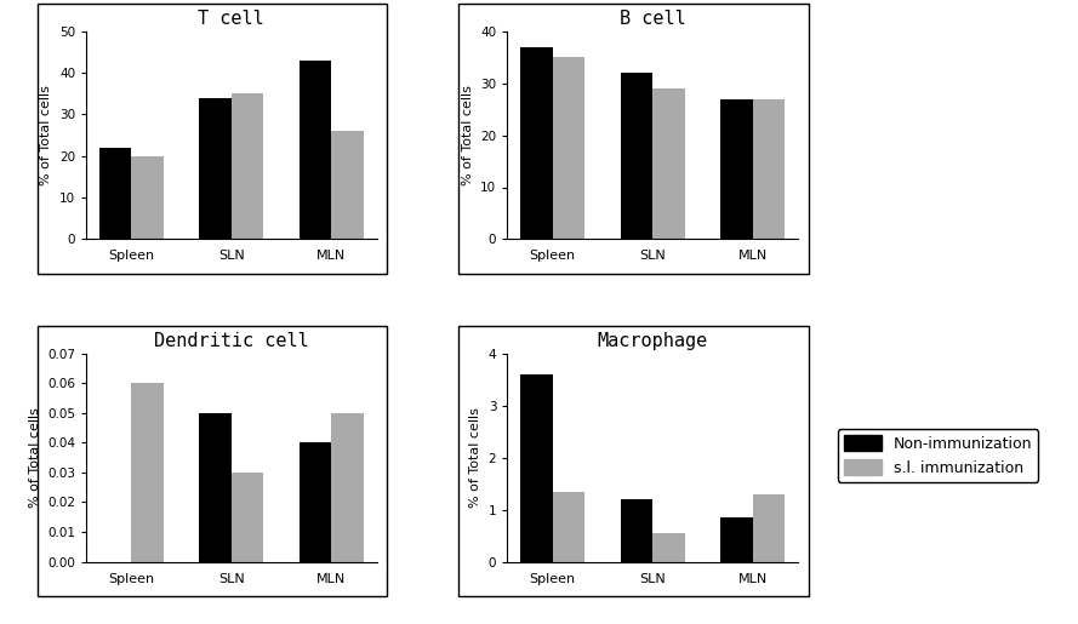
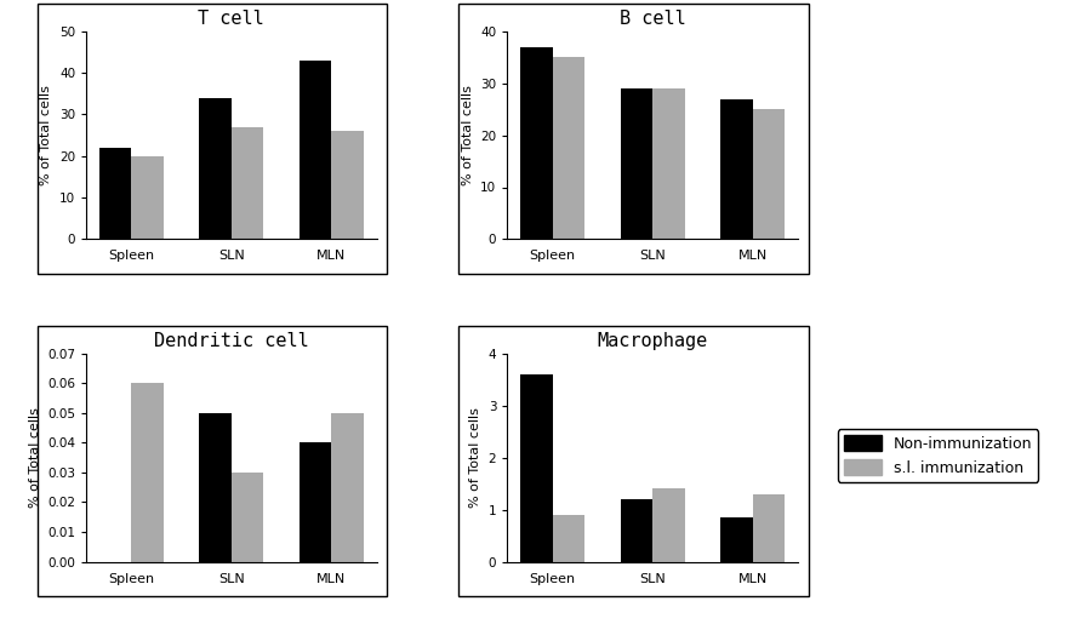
T cell/s.l. immunization/SLN: 35 -> 27
B cell/Non-immunization/SLN: 32 -> 29
B cell/s.l. immunization/MLN: 27 -> 25
Macrophage/s.l. immunization/Spleen: 1.35 -> 0.90
Macrophage/s.l. immunization/SLN: 0.55 -> 1.40
